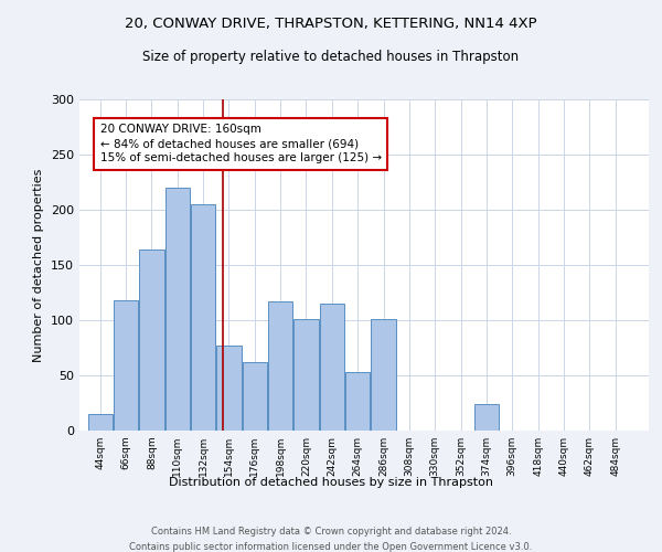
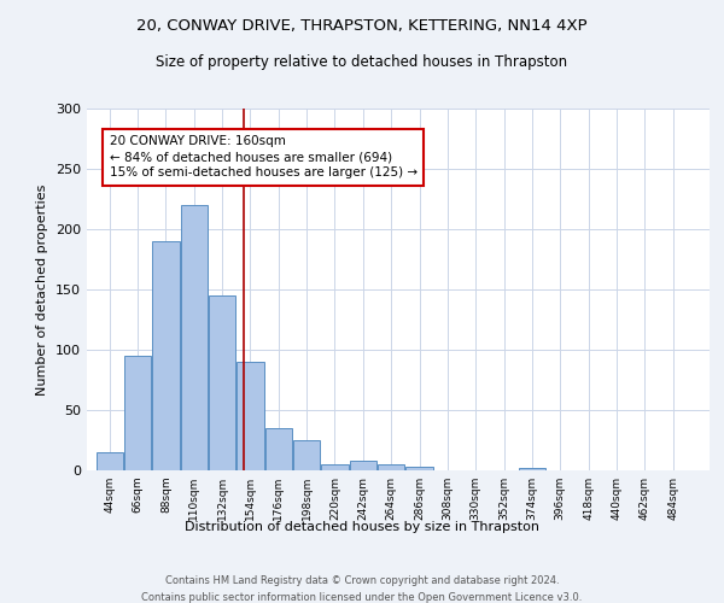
66sqm: 118 -> 95
88sqm: 164 -> 190
132sqm: 205 -> 145
154sqm: 77 -> 90
176sqm: 62 -> 35
198sqm: 117 -> 25
220sqm: 101 -> 5
242sqm: 115 -> 8
264sqm: 53 -> 5
286sqm: 101 -> 3
374sqm: 24 -> 2
